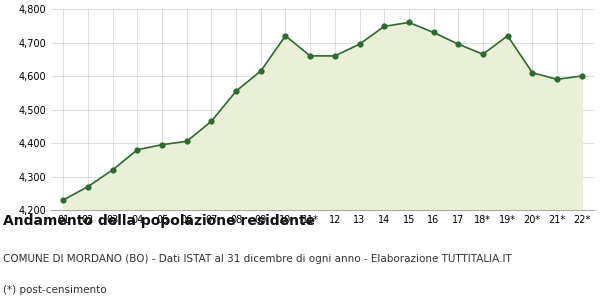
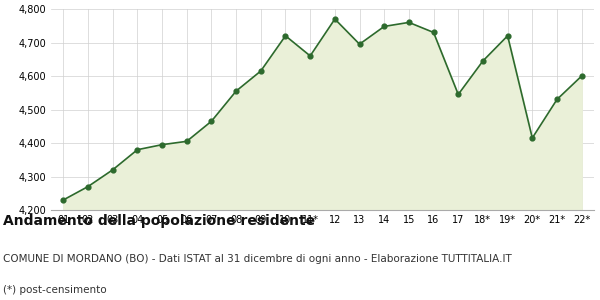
12: 4,660 -> 4,770
17: 4,695 -> 4,545
18*: 4,665 -> 4,645
20*: 4,610 -> 4,415
21*: 4,590 -> 4,530
